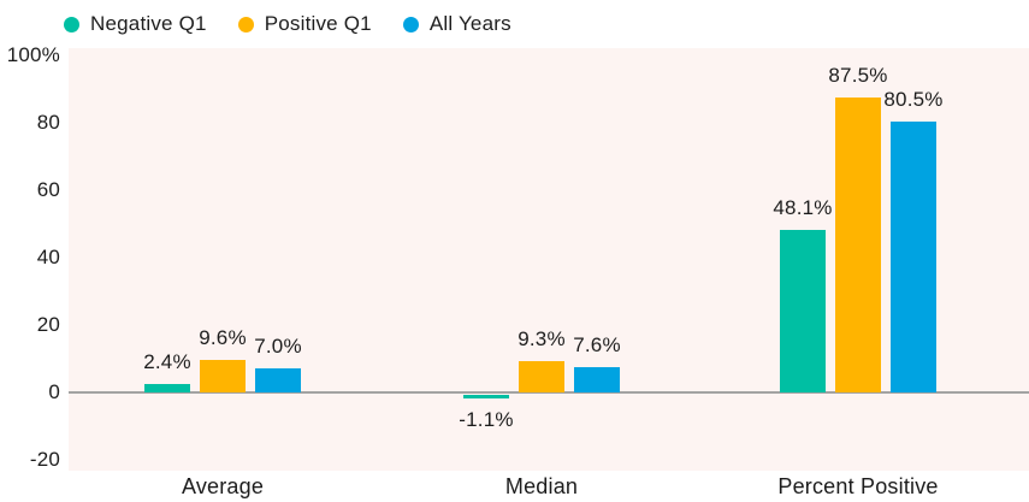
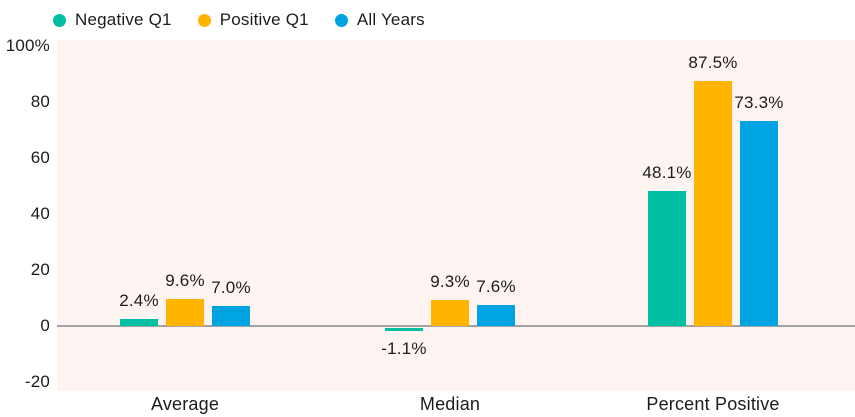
All Years/Percent Positive: 80.5% -> 73.3%
